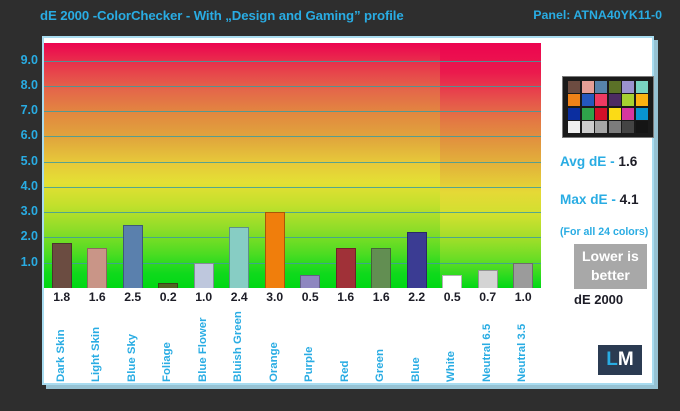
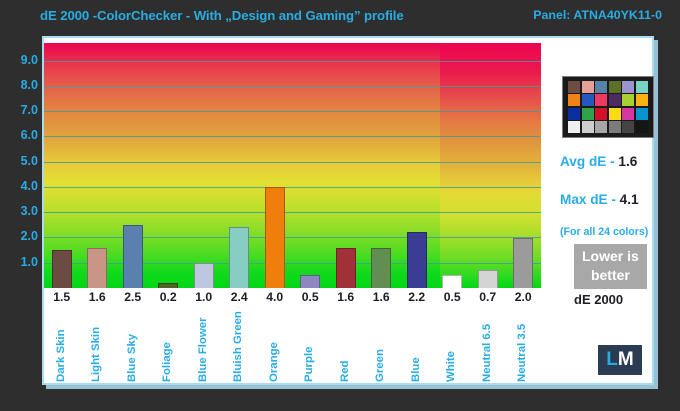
Dark Skin: 1.8 -> 1.5
Orange: 3.0 -> 4.0
Neutral 3.5: 1.0 -> 2.0
